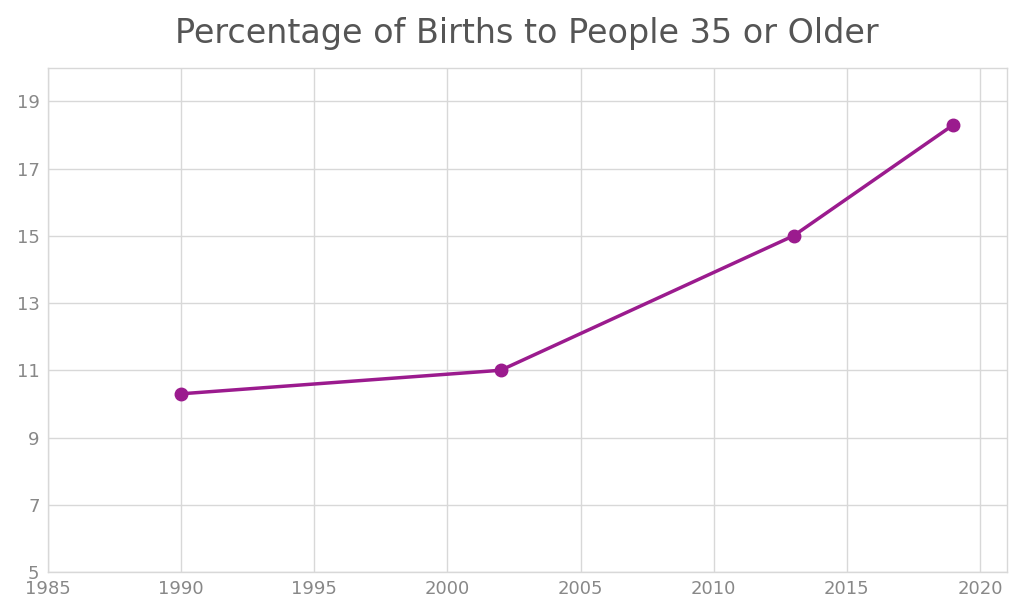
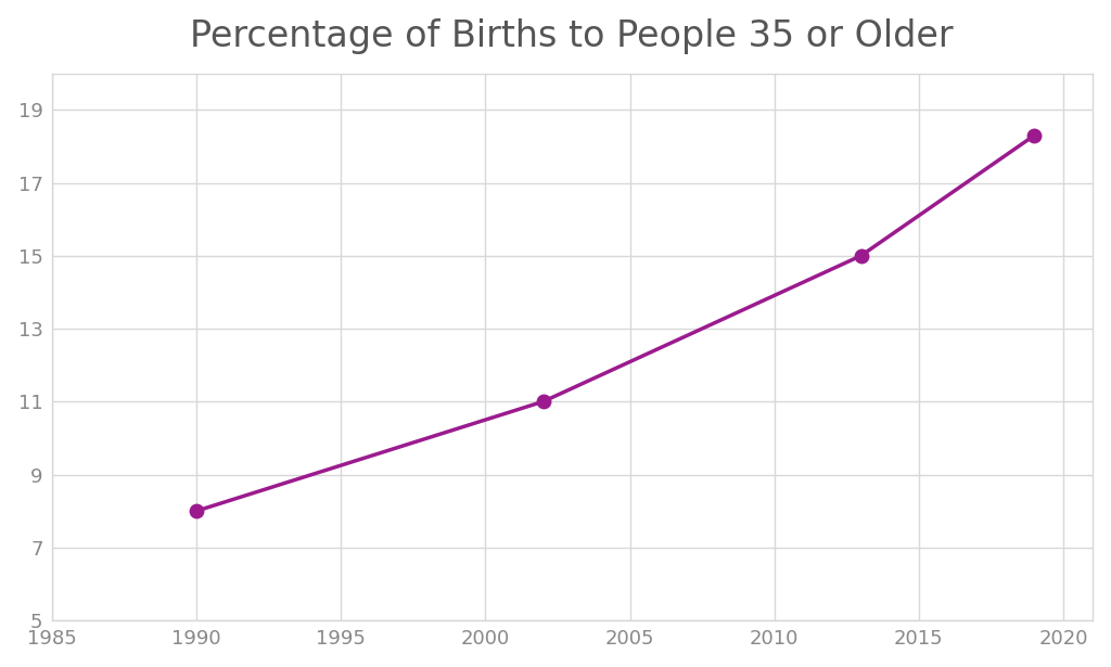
1990: 10.3 -> 8.0
